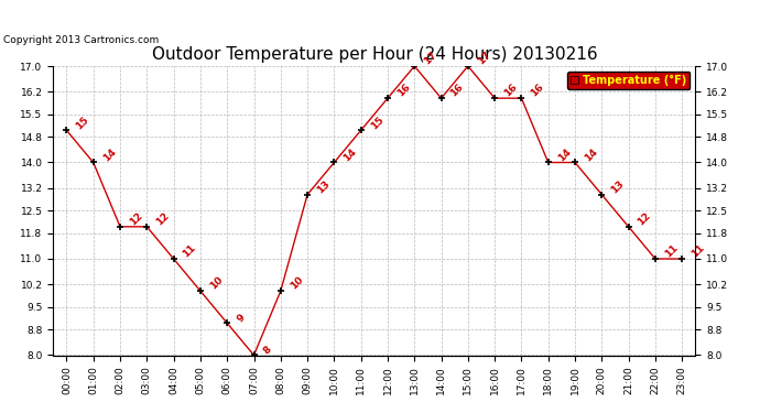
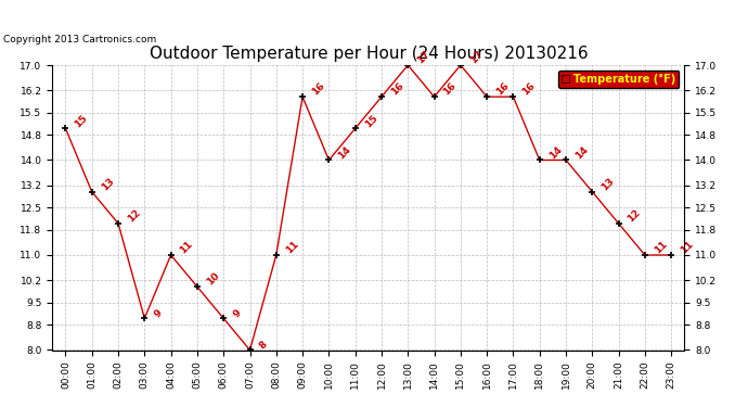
01:00: 14 -> 13
03:00: 12 -> 9
08:00: 10 -> 11
09:00: 13 -> 16
